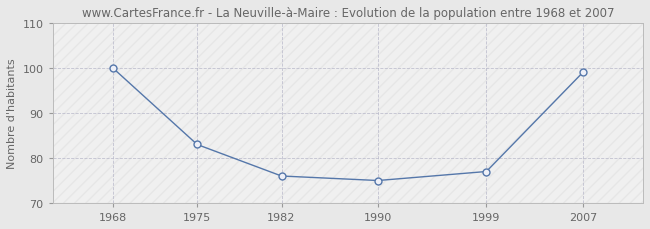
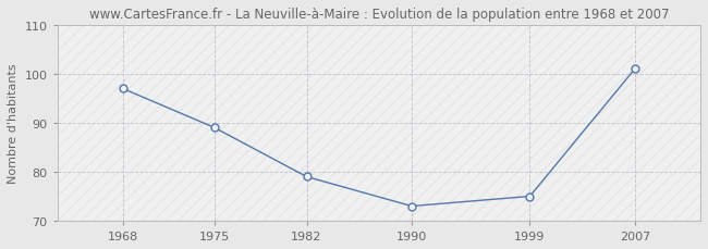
1968: 100 -> 97
1975: 83 -> 89
1982: 76 -> 79
1990: 75 -> 73
1999: 77 -> 75
2007: 99 -> 101
